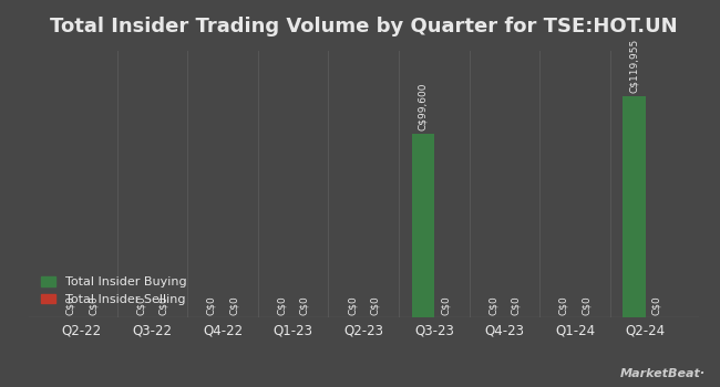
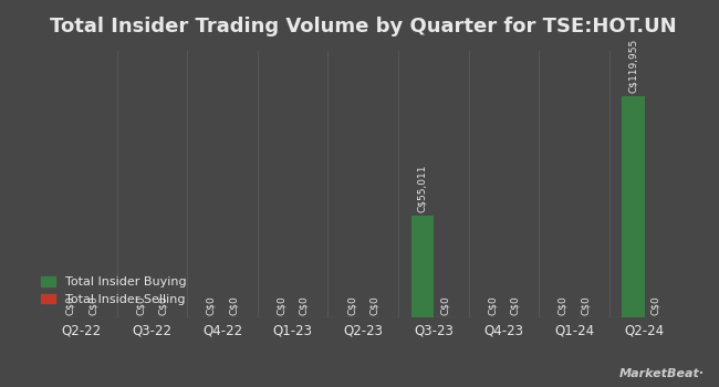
Total Insider Buying/Q3-23: C$99,600 -> C$55,011
